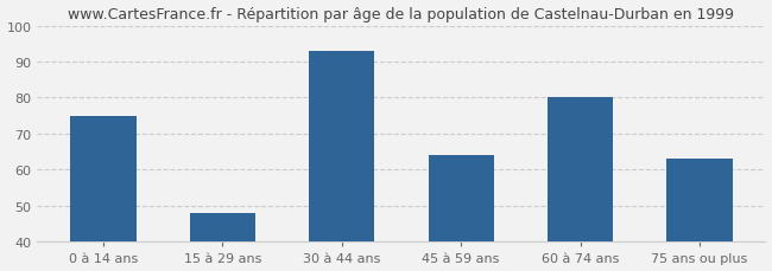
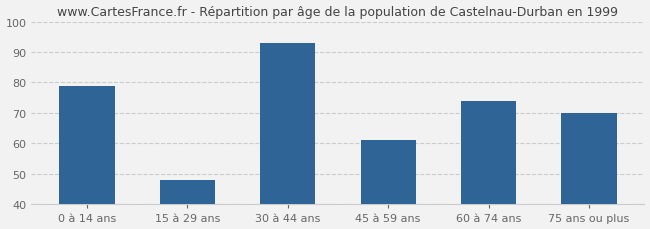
0 à 14 ans: 75 -> 79
45 à 59 ans: 64 -> 61
60 à 74 ans: 80 -> 74
75 ans ou plus: 63 -> 70
